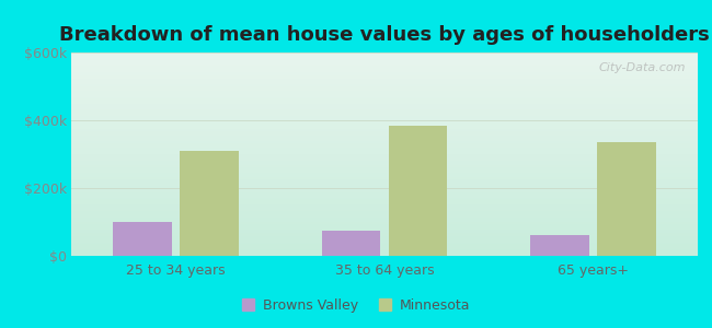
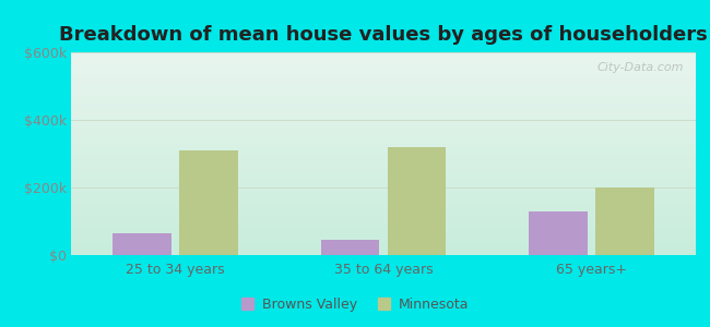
Browns Valley/25 to 34 years: $100k -> $65k
Browns Valley/35 to 64 years: $75k -> $45k
Minnesota/35 to 64 years: $385k -> $320k
Browns Valley/65 years+: $60k -> $130k
Minnesota/65 years+: $335k -> $200k
